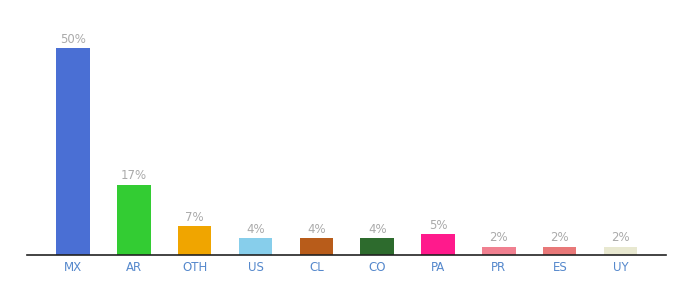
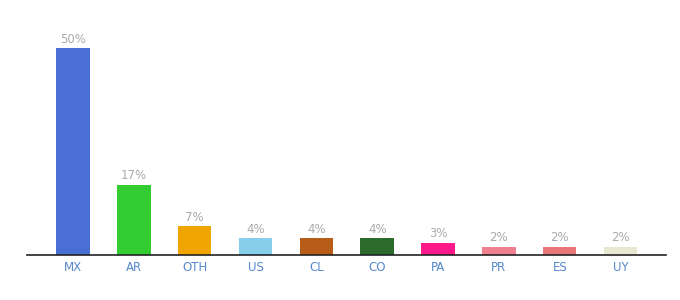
PA: 5% -> 3%
